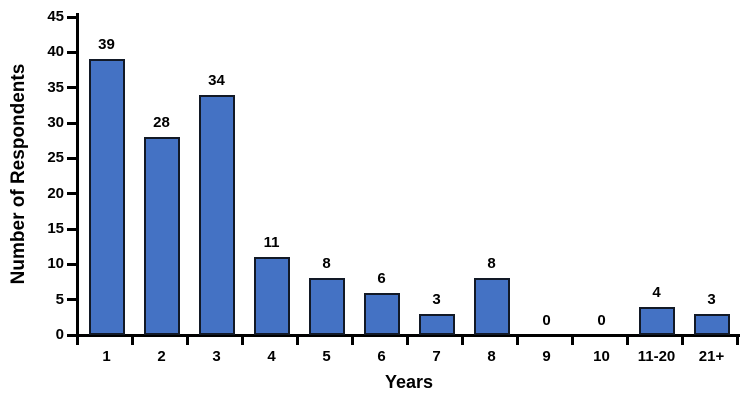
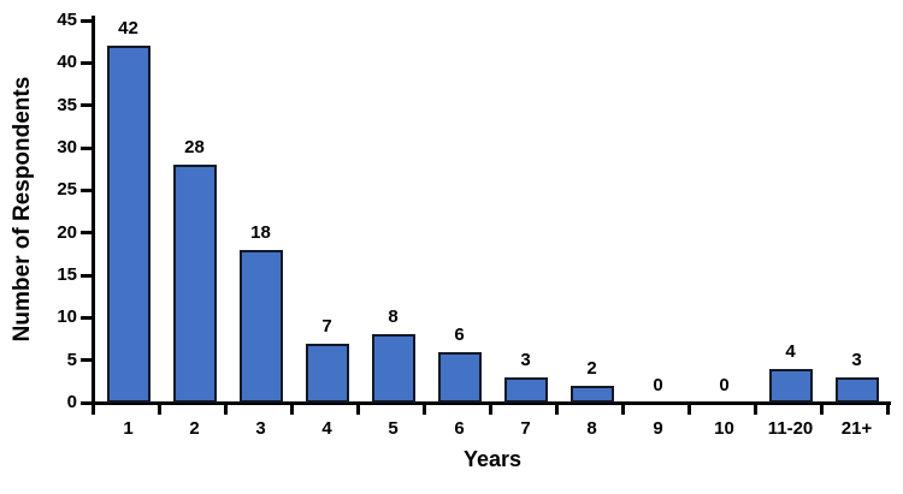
1: 39 -> 42
3: 34 -> 18
4: 11 -> 7
8: 8 -> 2
